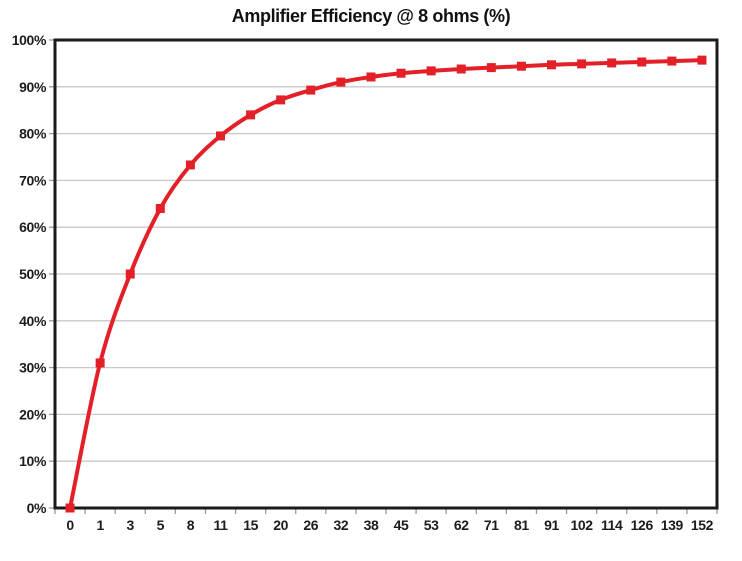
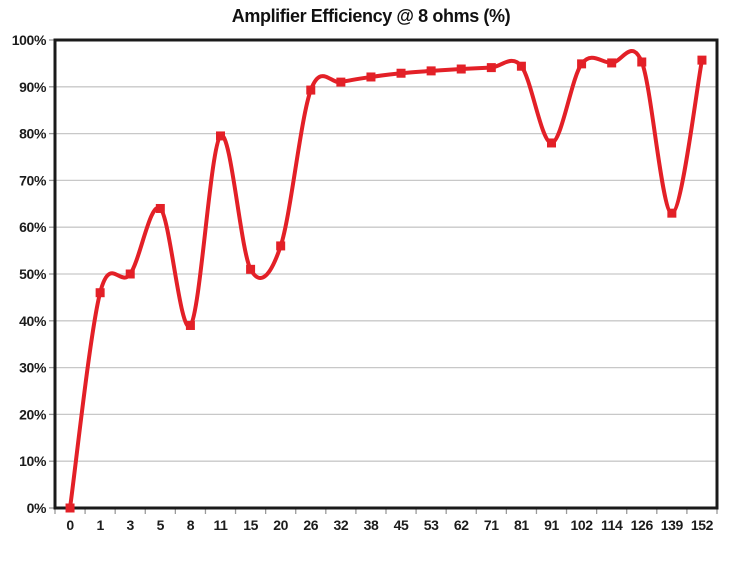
1: 31% -> 46%
8: 73% -> 39%
15: 84% -> 51%
20: 87% -> 56%
91: 95% -> 78%
139: 96% -> 63%
